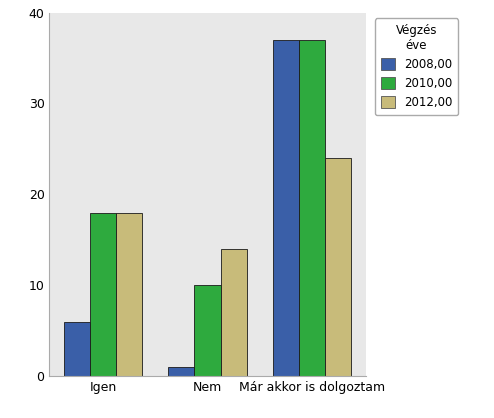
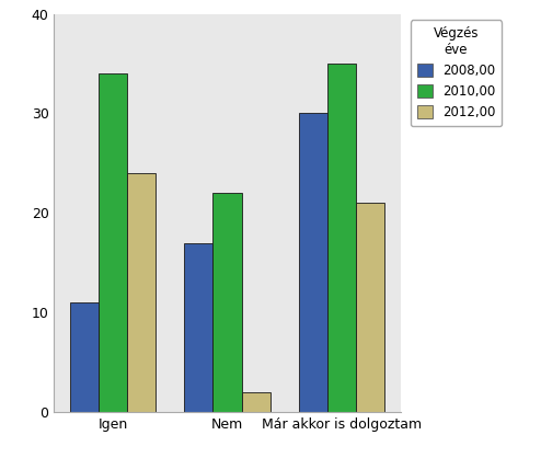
2008,00/Igen: 6 -> 11
2010,00/Igen: 18 -> 34
2012,00/Igen: 18 -> 24
2008,00/Nem: 1 -> 17
2010,00/Nem: 10 -> 22
2012,00/Nem: 14 -> 2
2008,00/Már akkor is dolgoztam: 37 -> 30
2010,00/Már akkor is dolgoztam: 37 -> 35
2012,00/Már akkor is dolgoztam: 24 -> 21
